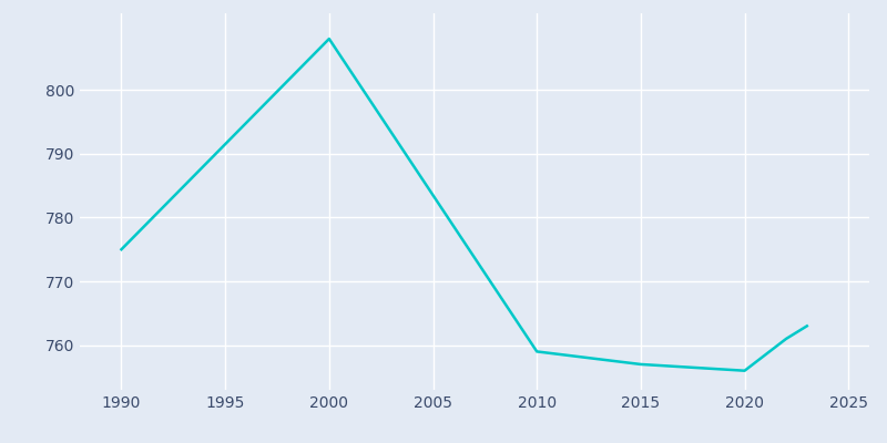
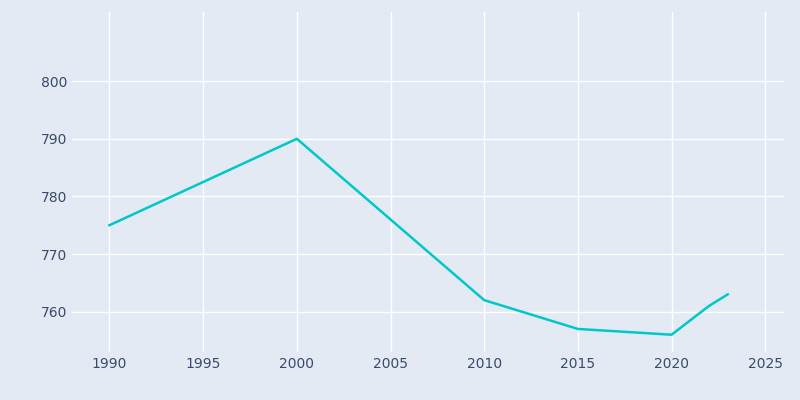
2000: 808 -> 790
2010: 759 -> 762
